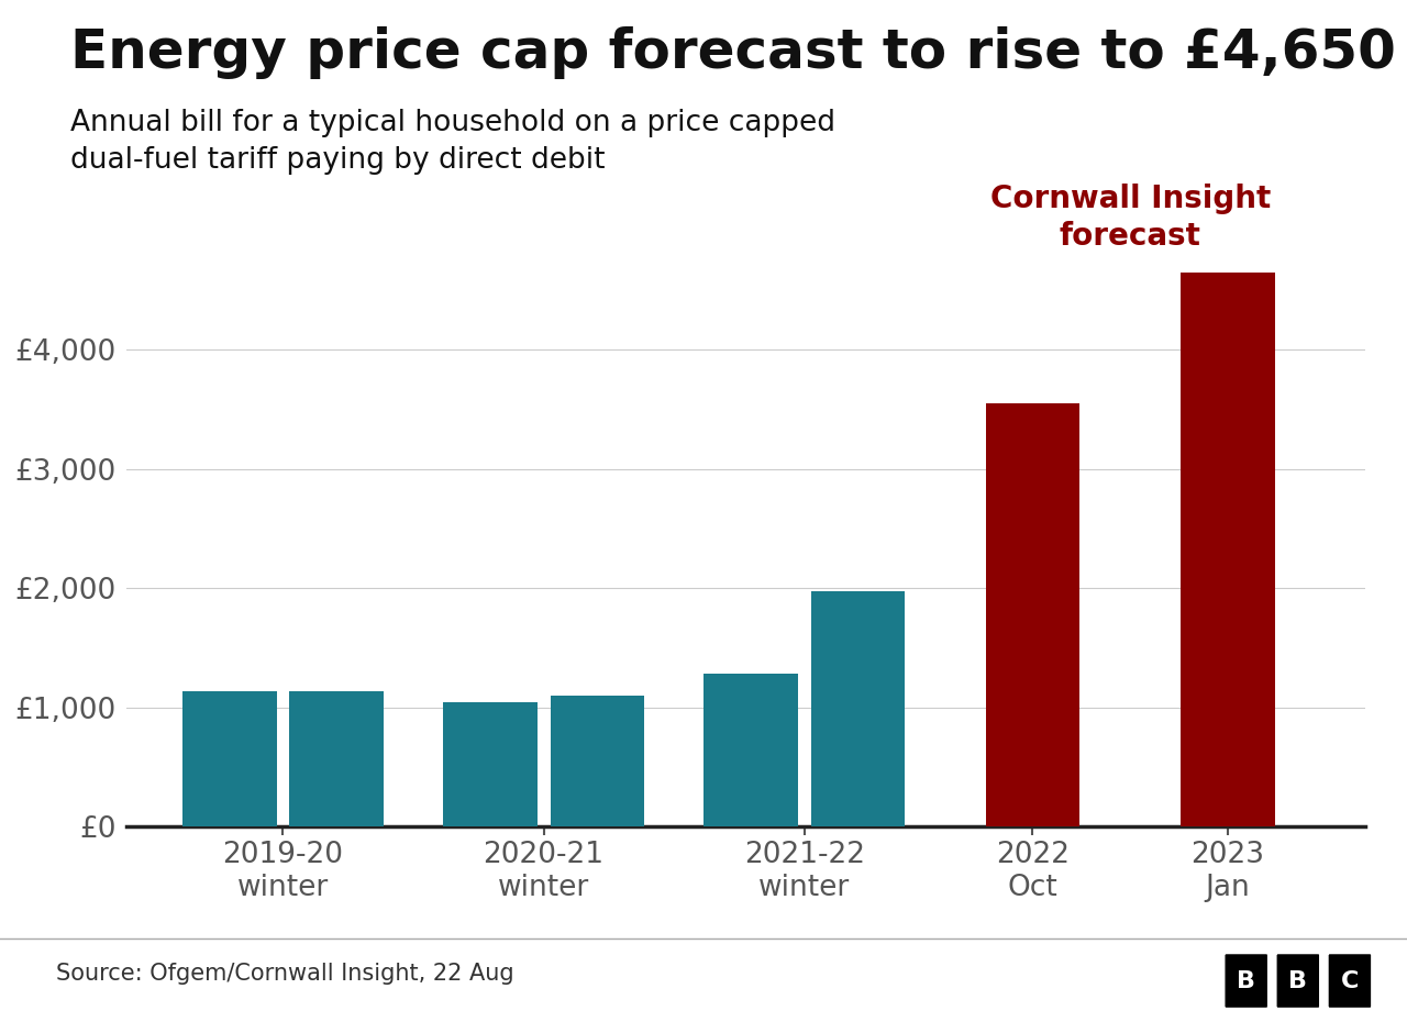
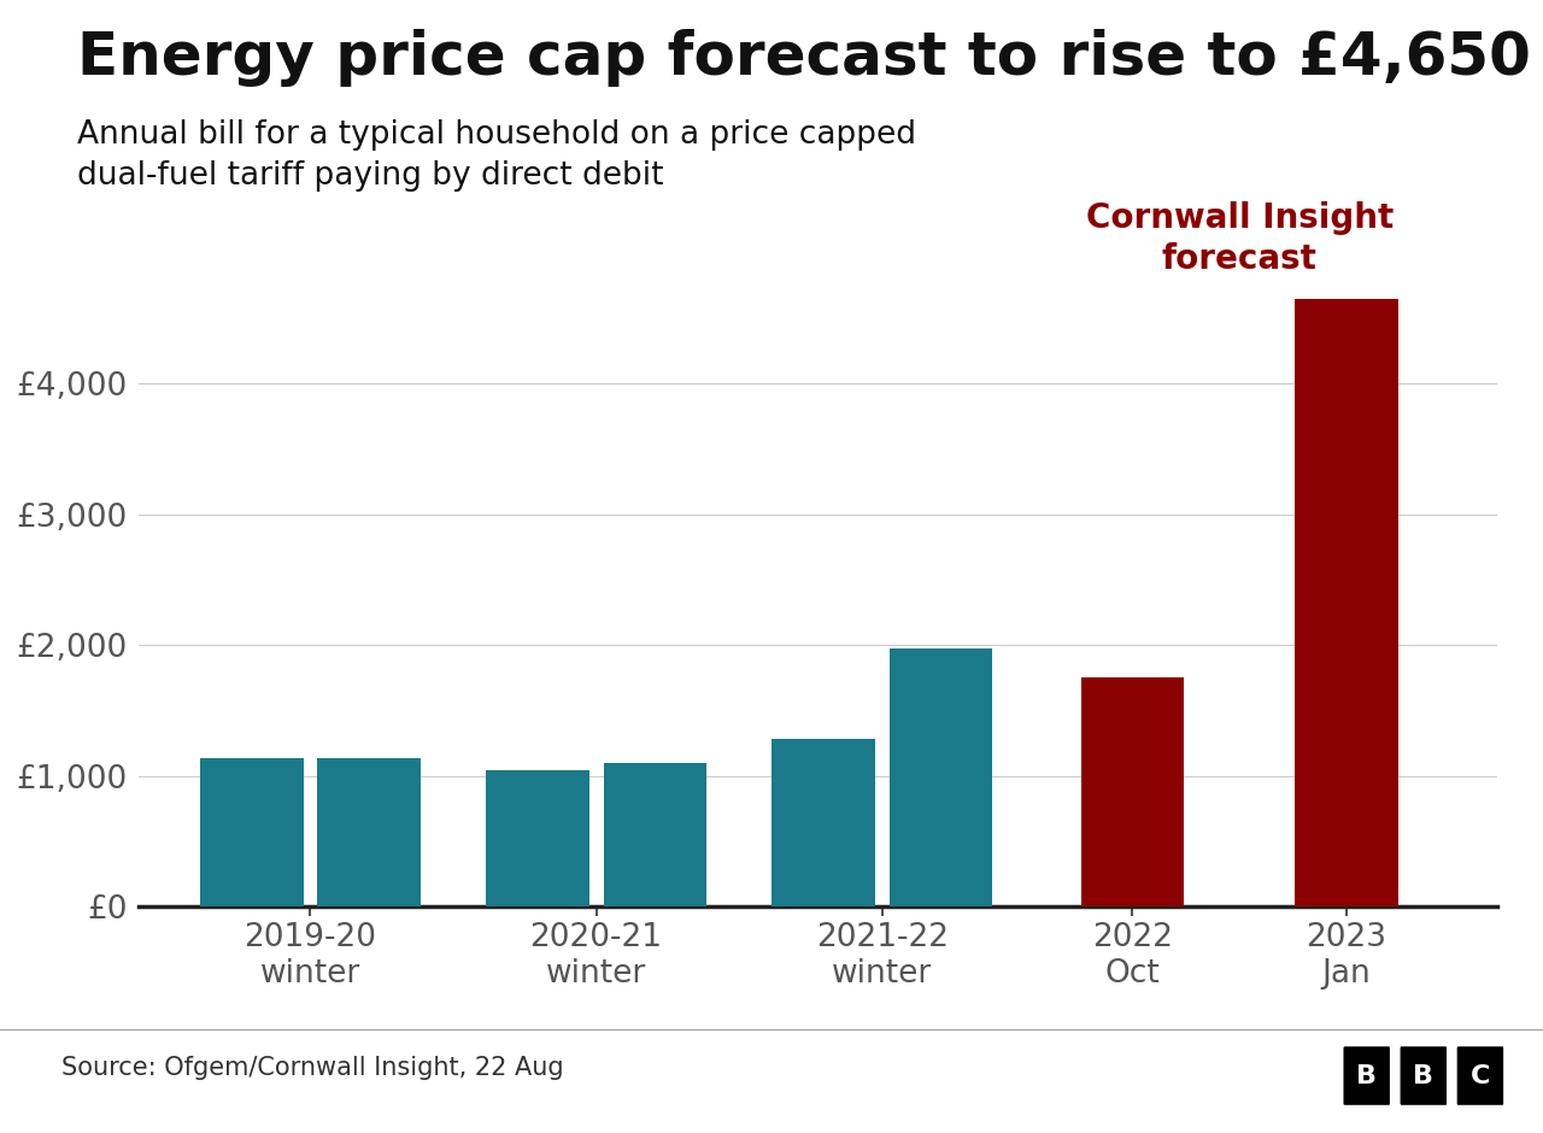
2022 Oct: £3,550 -> £1,750
